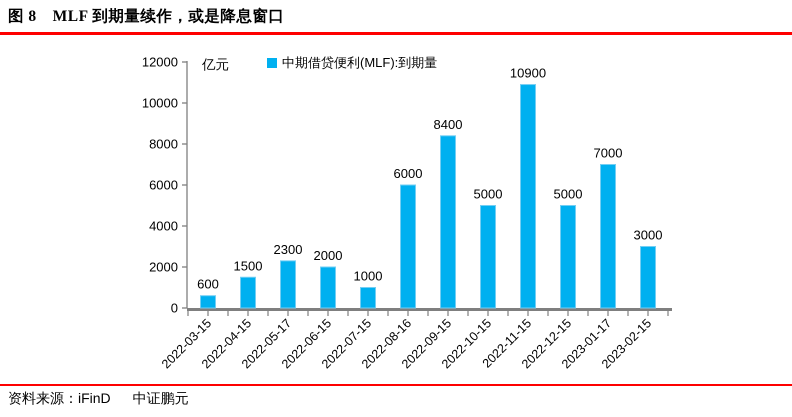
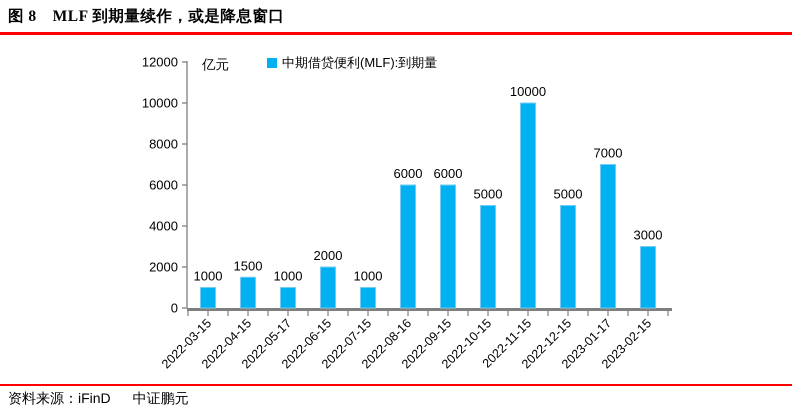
2022-03-15: 600 -> 1000
2022-05-17: 2300 -> 1000
2022-09-15: 8400 -> 6000
2022-11-15: 10900 -> 10000
